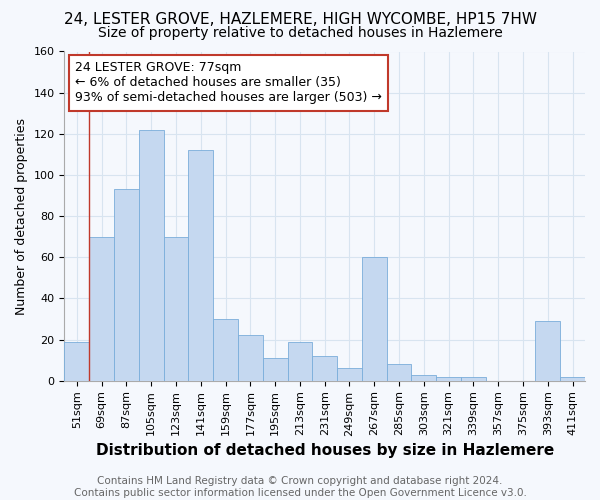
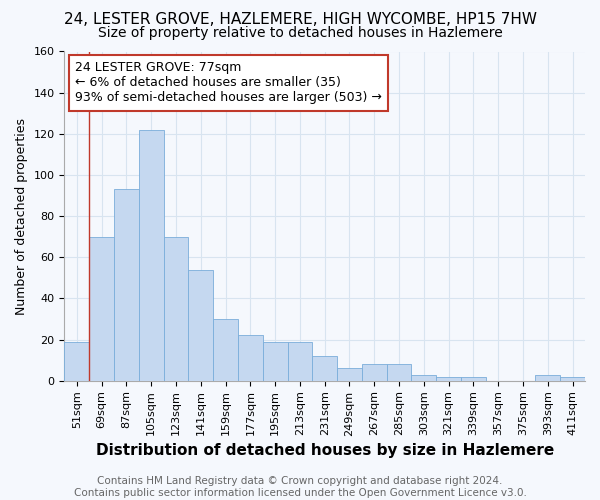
141sqm: 112 -> 54
195sqm: 11 -> 19
267sqm: 60 -> 8
393sqm: 29 -> 3
